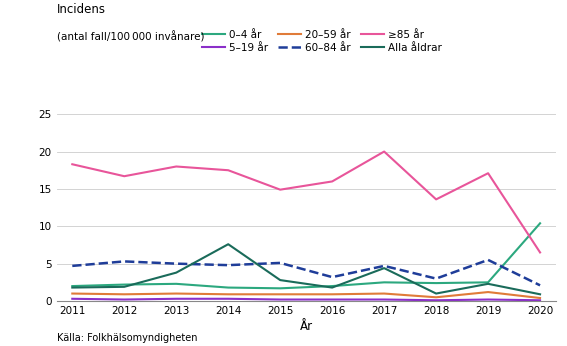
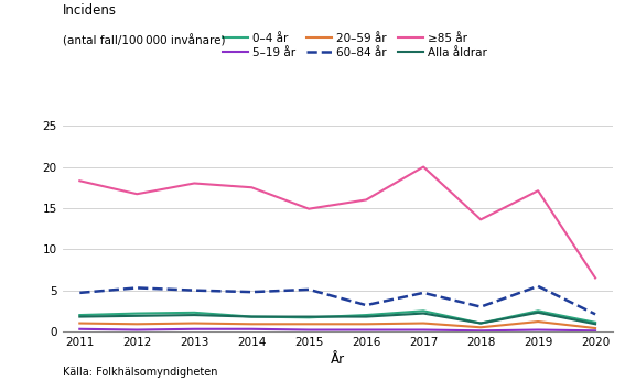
Alla åldrar/2013: 3.8 -> 2.0
Alla åldrar/2014: 7.6 -> 1.8
Alla åldrar/2015: 2.8 -> 1.8
Alla åldrar/2017: 4.4 -> 2.2
0–4 år/2018: 2.4 -> 1.0
0–4 år/2020: 10.4 -> 1.1
